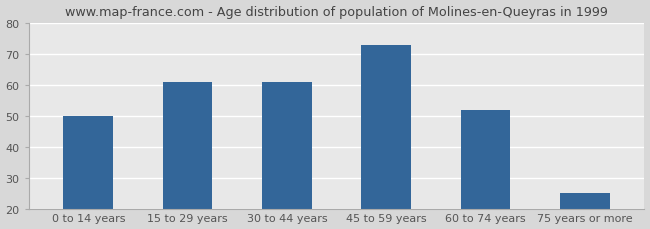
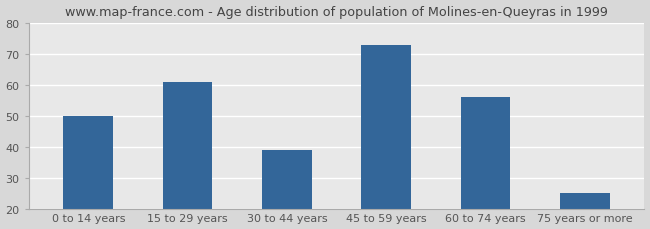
30 to 44 years: 61 -> 39
60 to 74 years: 52 -> 56
